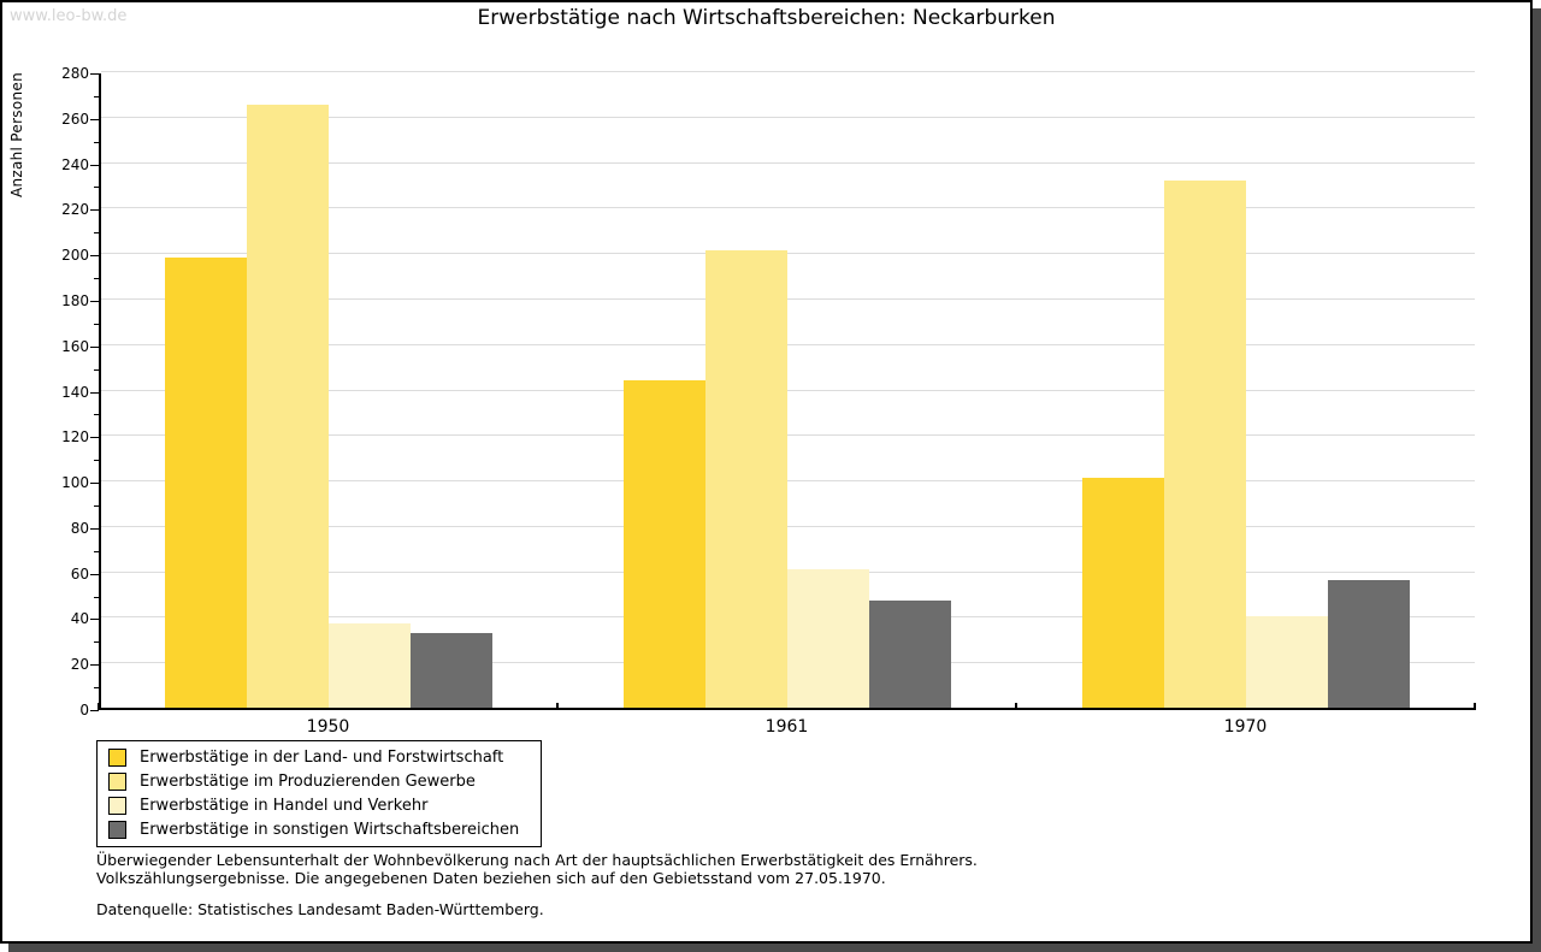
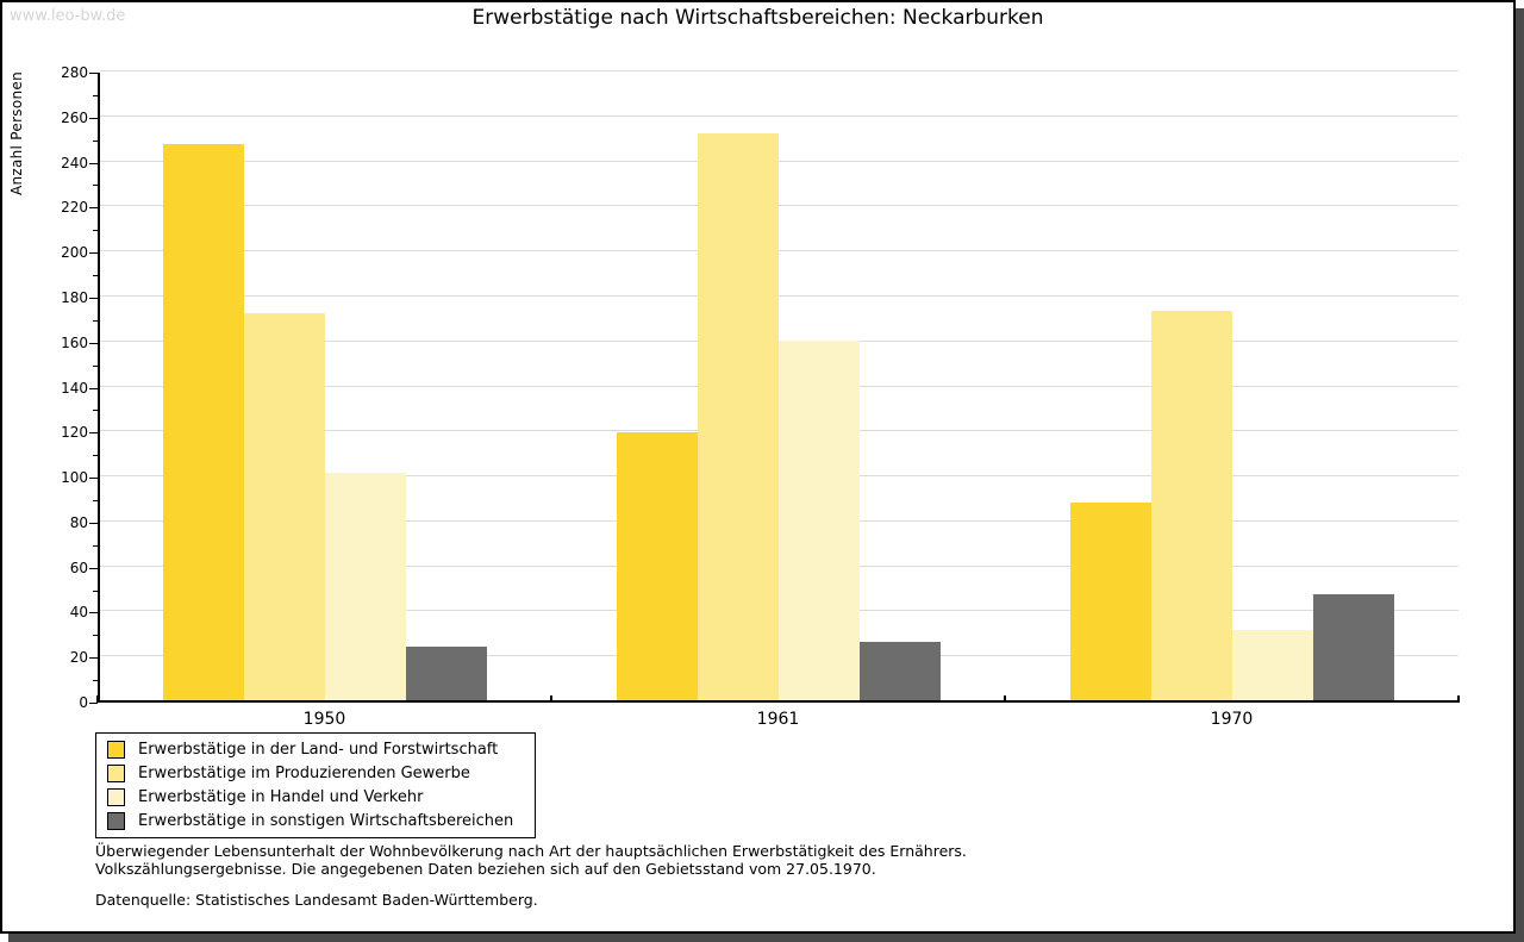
Erwerbstätige in der Land- und Forstwirtschaft/1950: 198 -> 247
Erwerbstätige im Produzierenden Gewerbe/1950: 265 -> 172
Erwerbstätige in Handel und Verkehr/1950: 37 -> 101
Erwerbstätige in sonstigen Wirtschaftsbereichen/1950: 33 -> 24
Erwerbstätige in der Land- und Forstwirtschaft/1961: 144 -> 119
Erwerbstätige im Produzierenden Gewerbe/1961: 201 -> 252
Erwerbstätige in Handel und Verkehr/1961: 61 -> 160
Erwerbstätige in sonstigen Wirtschaftsbereichen/1961: 47 -> 26
Erwerbstätige in der Land- und Forstwirtschaft/1970: 101 -> 88
Erwerbstätige im Produzierenden Gewerbe/1970: 232 -> 173
Erwerbstätige in Handel und Verkehr/1970: 40 -> 31
Erwerbstätige in sonstigen Wirtschaftsbereichen/1970: 56 -> 47
